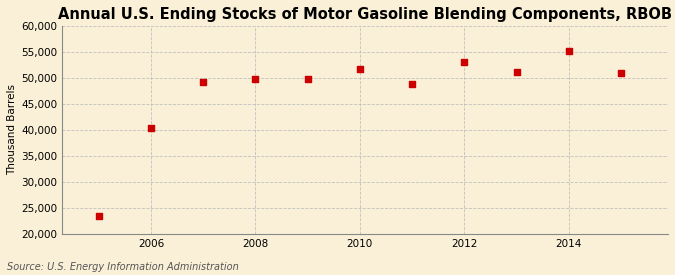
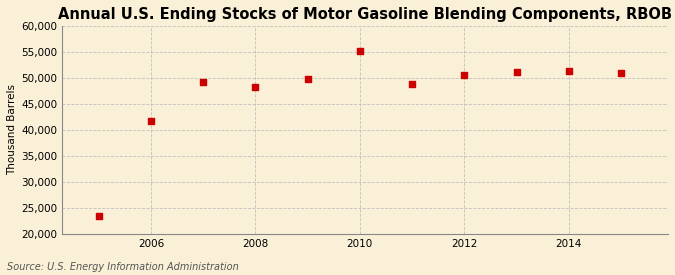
2006: 40,400 -> 41,800
2008: 49,800 -> 48,300
2010: 51,800 -> 55,100
2012: 53,000 -> 50,500
2014: 55,200 -> 51,300
